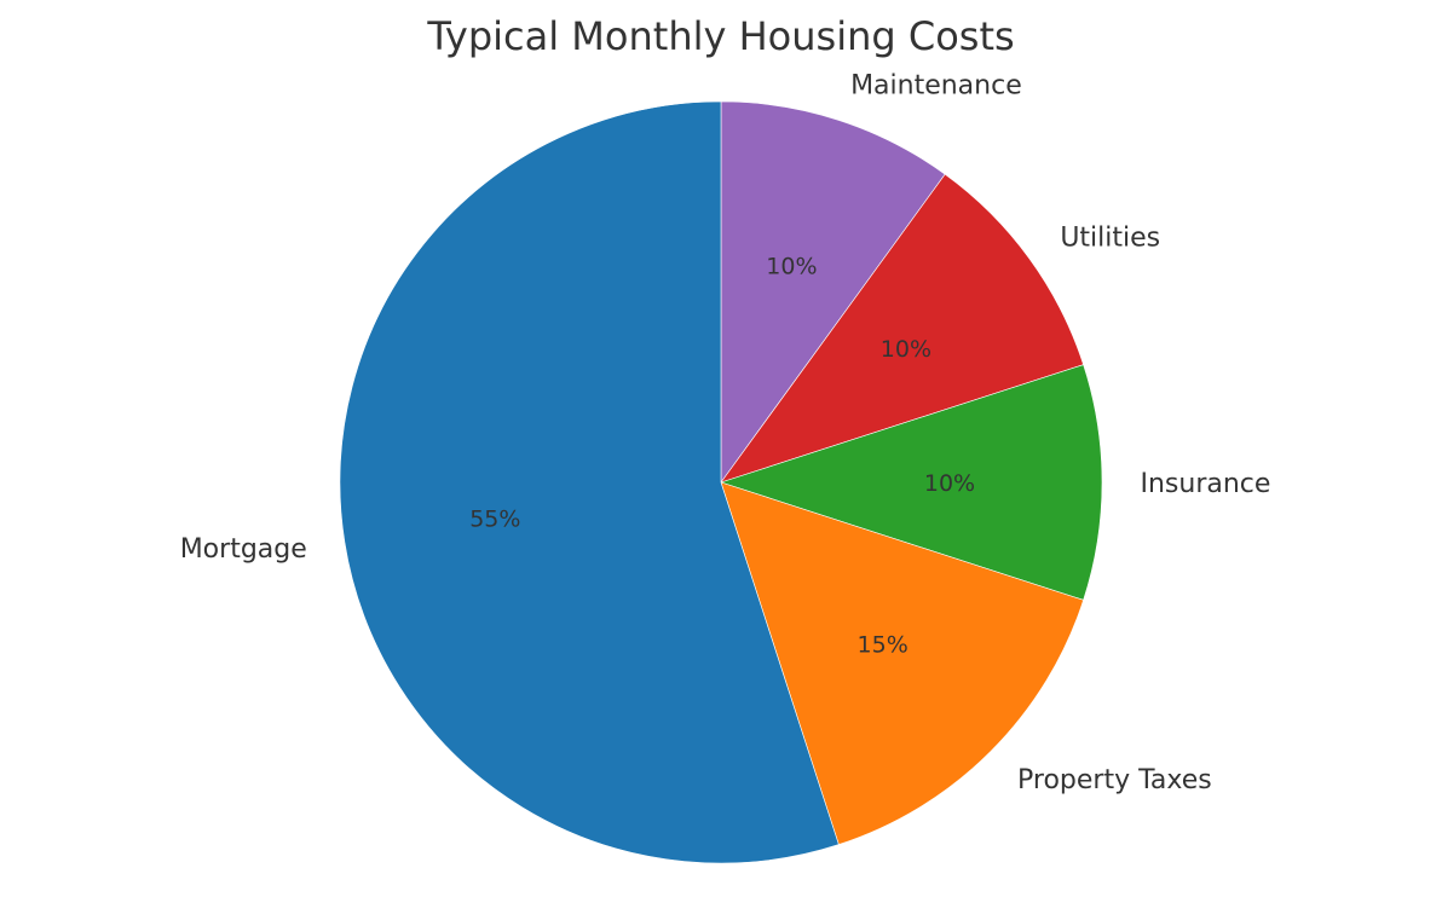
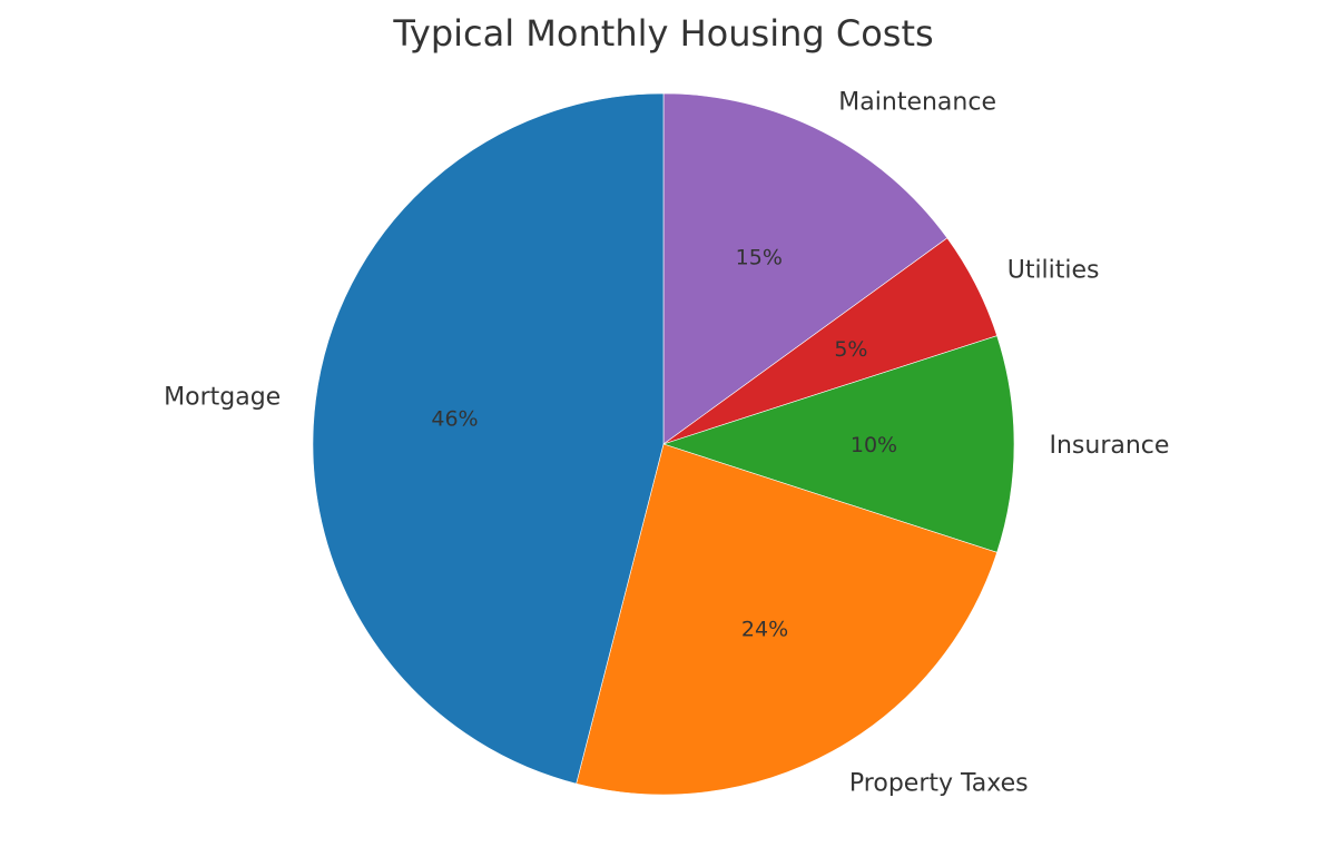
Maintenance: 10% -> 15%
Utilities: 10% -> 5%
Property Taxes: 15% -> 24%
Mortgage: 55% -> 46%
